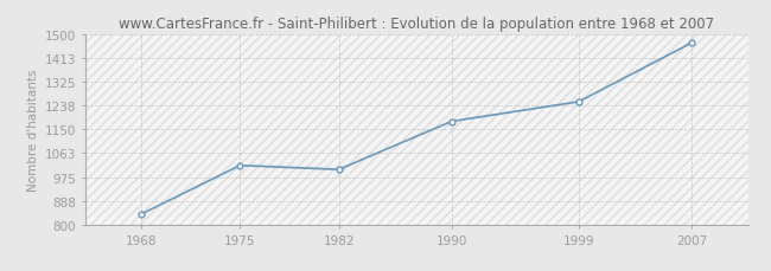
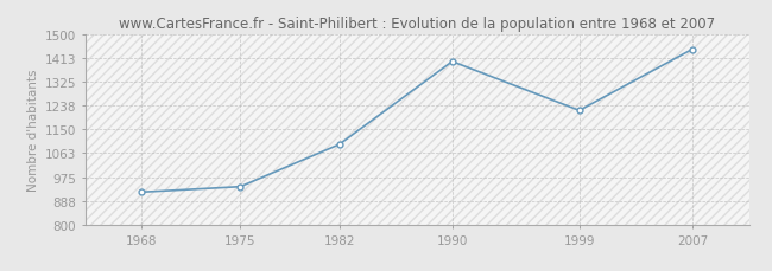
1968: 839 -> 920
1975: 1018 -> 940
1982: 1003 -> 1095
1990: 1180 -> 1400
1999: 1252 -> 1220
2007: 1468 -> 1445
